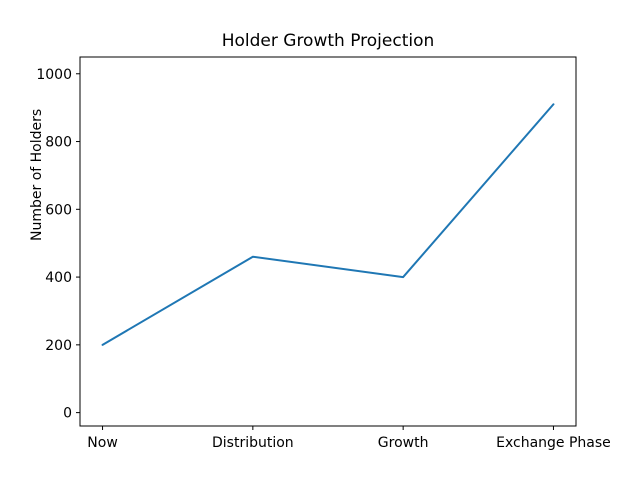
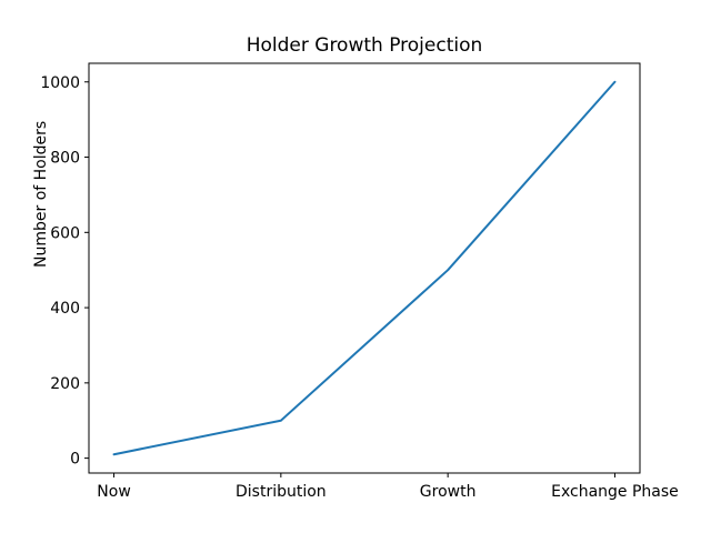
Now: 200 -> 10
Distribution: 460 -> 100
Growth: 400 -> 500
Exchange Phase: 910 -> 1000
